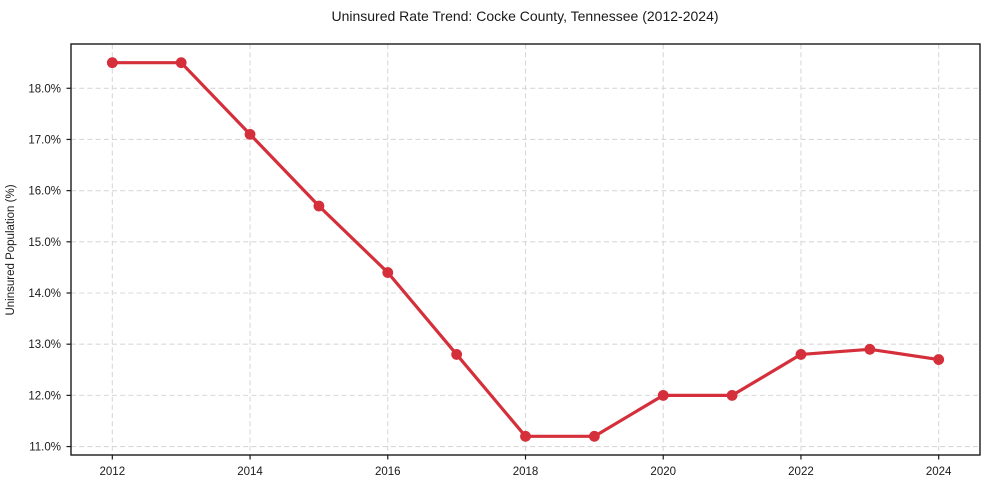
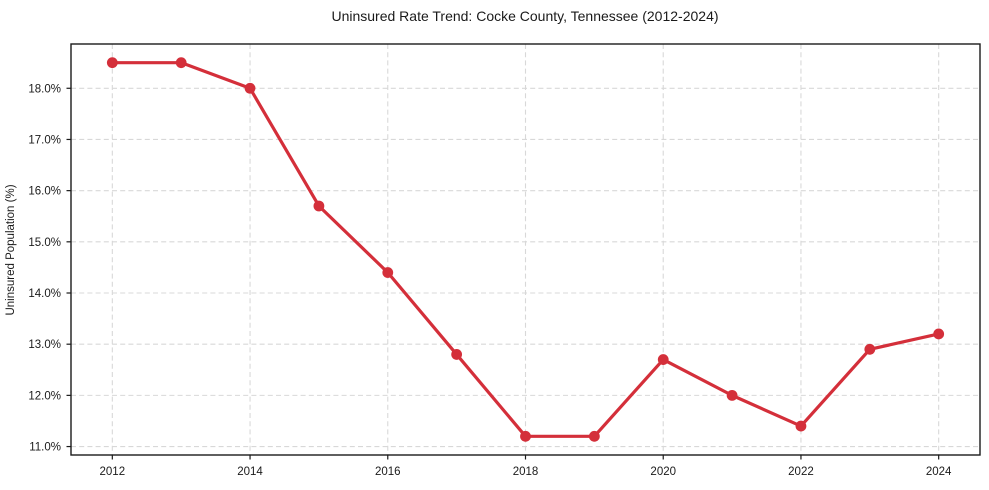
2014: 17.1% -> 18.0%
2020: 12.0% -> 12.7%
2022: 12.8% -> 11.4%
2024: 12.7% -> 13.2%
